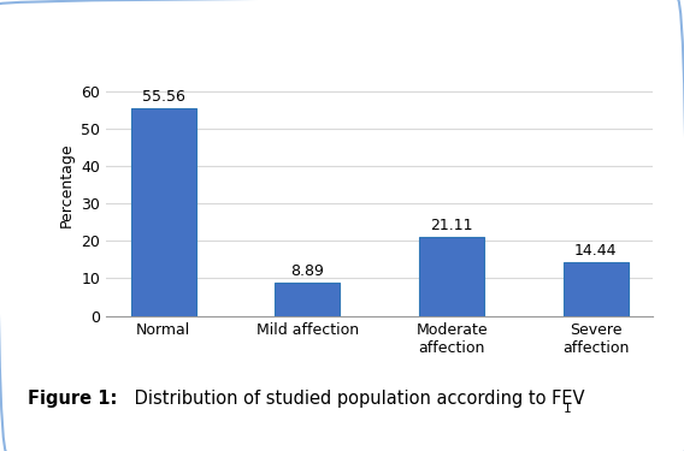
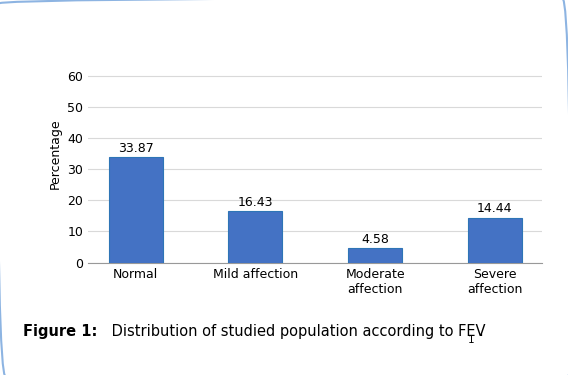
Normal: 55.56 -> 33.87
Mild affection: 8.89 -> 16.43
Moderate affection: 21.11 -> 4.58
